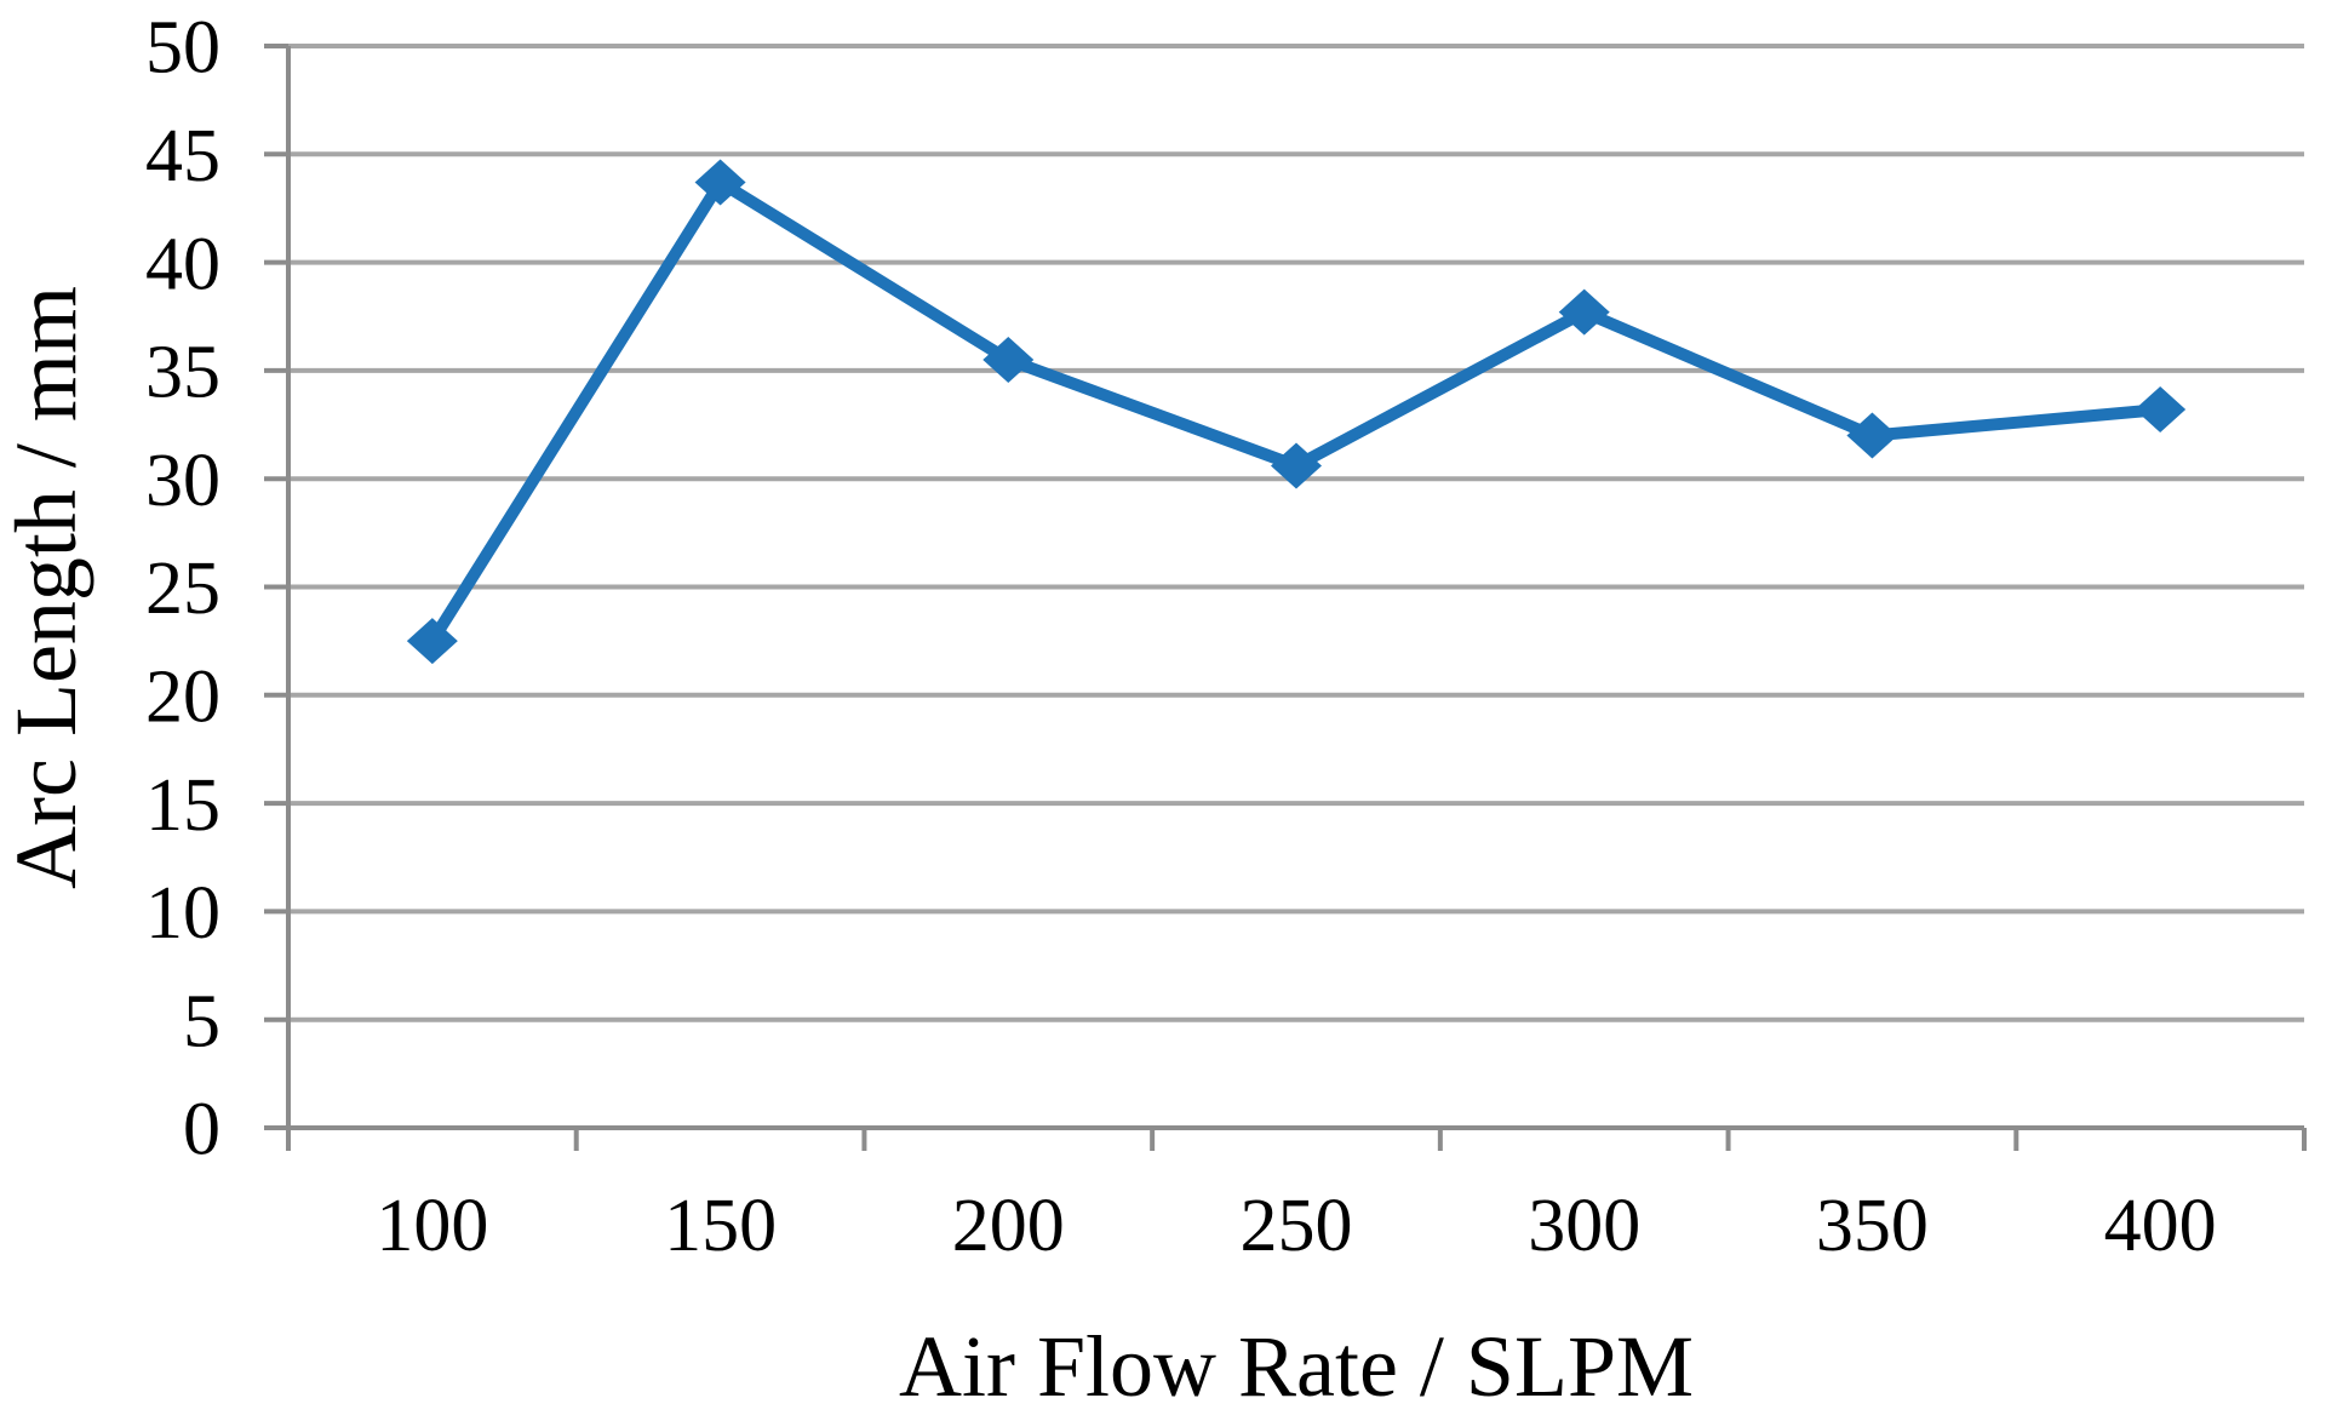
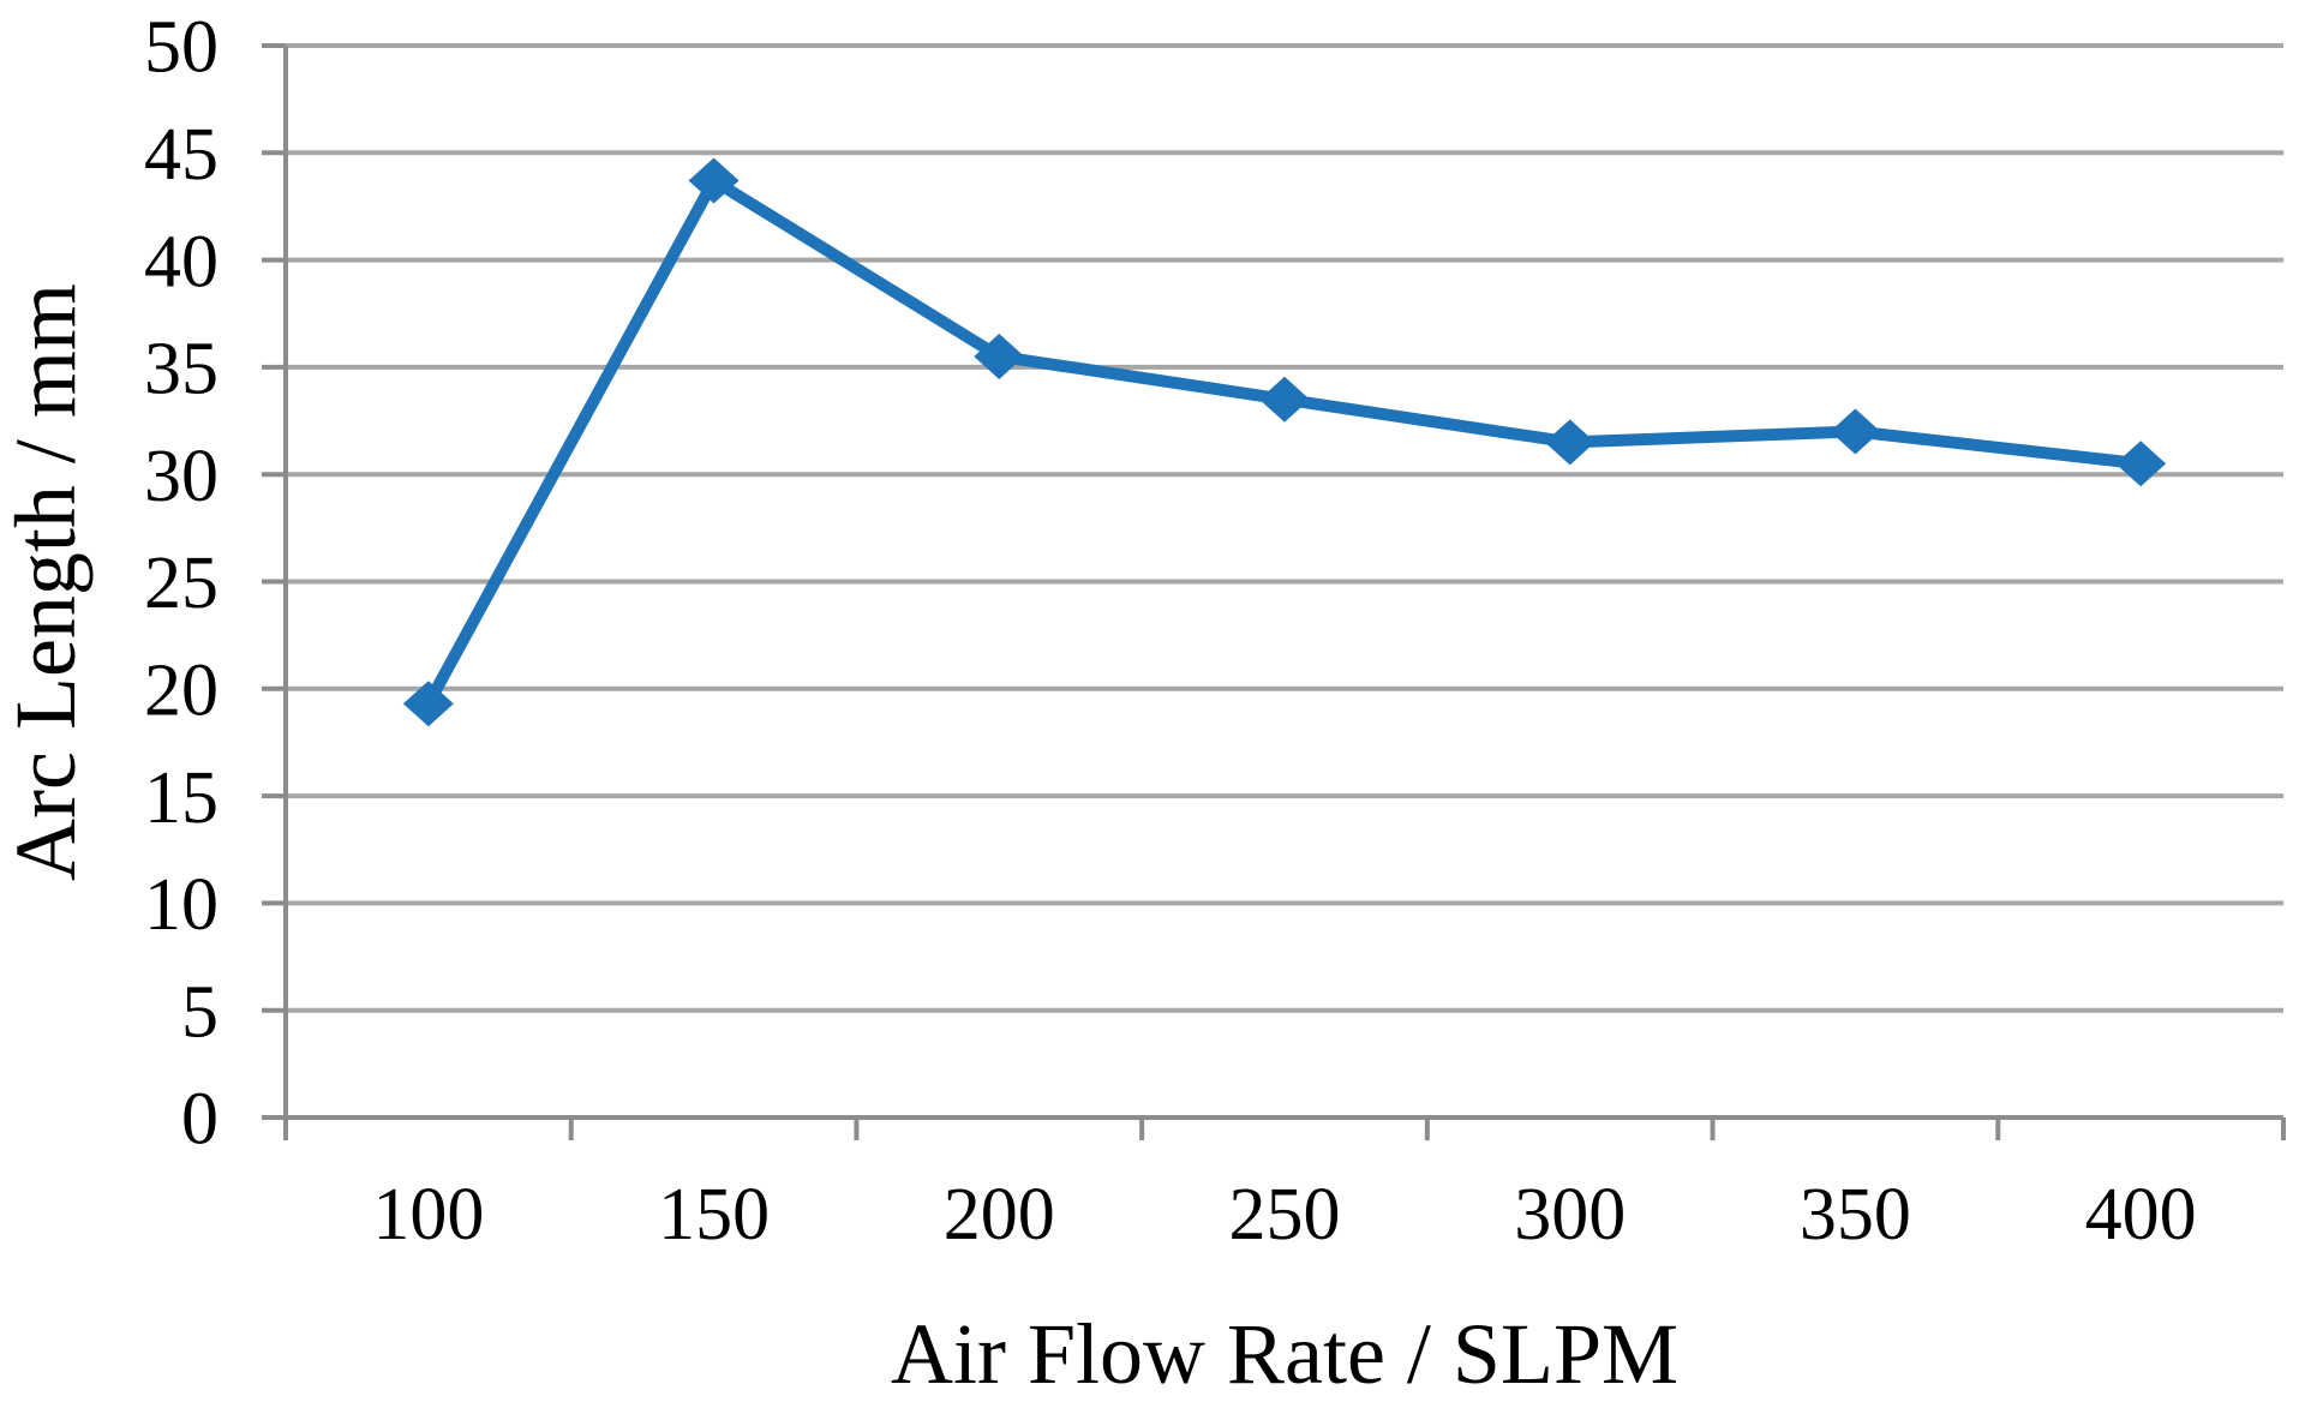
100: 22.5 -> 19.3
250: 30.6 -> 33.5
300: 37.7 -> 31.5
400: 33.2 -> 30.5
